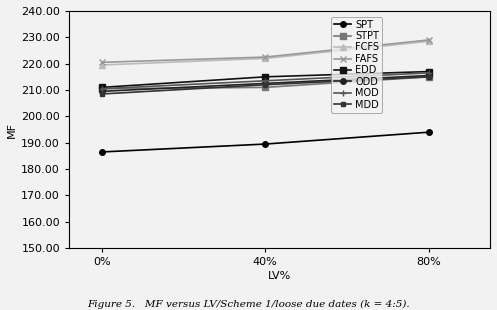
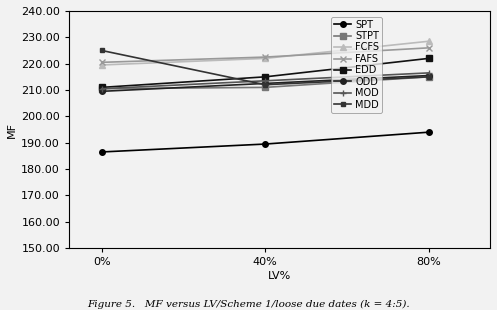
MDD/0%: 208.5 -> 225.0
FAFS/80%: 229.0 -> 226.0
EDD/80%: 217 -> 222
